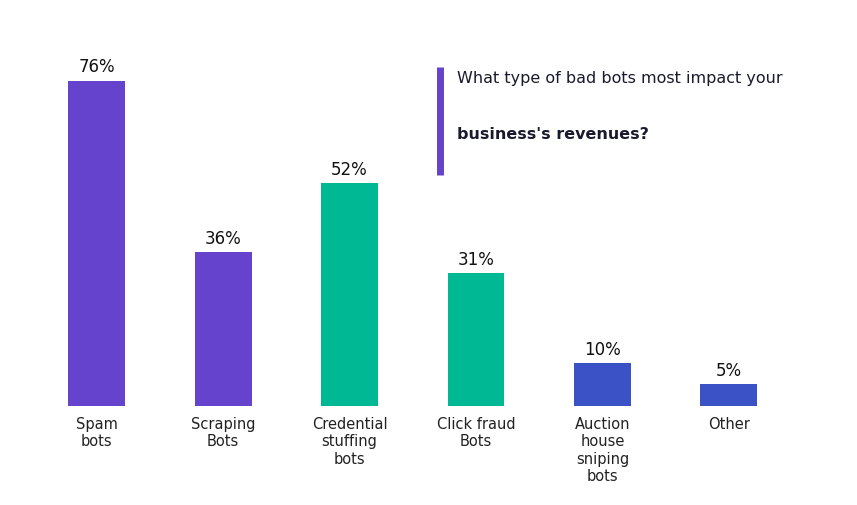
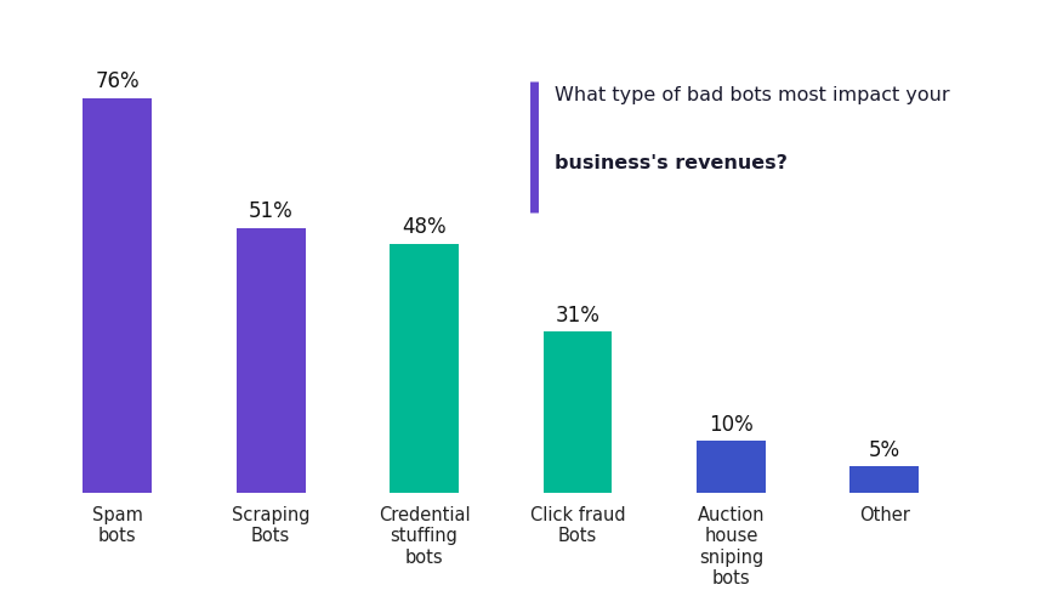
Scraping Bots: 36% -> 51%
Credential stuffing bots: 52% -> 48%
